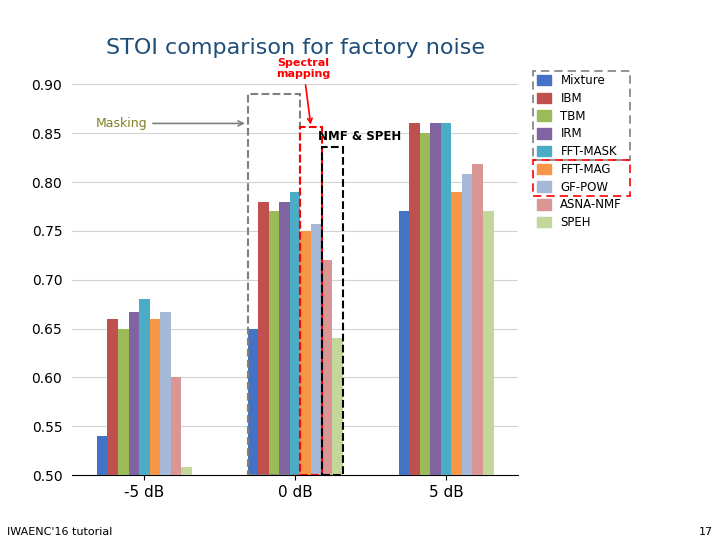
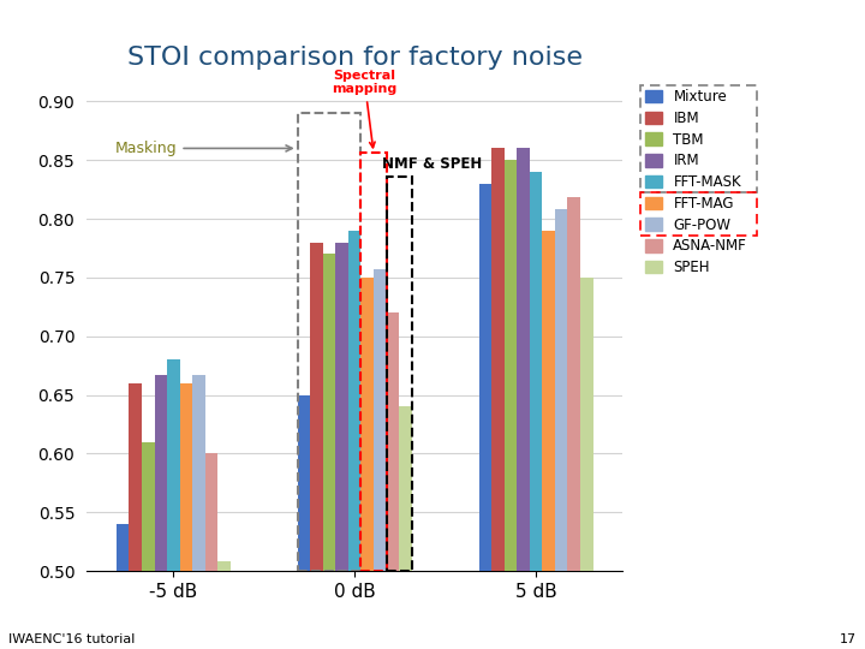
TBM/-5 dB: 0.65 -> 0.61
Mixture/5 dB: 0.77 -> 0.83
FFT-MASK/5 dB: 0.86 -> 0.84
SPEH/5 dB: 0.770 -> 0.750
